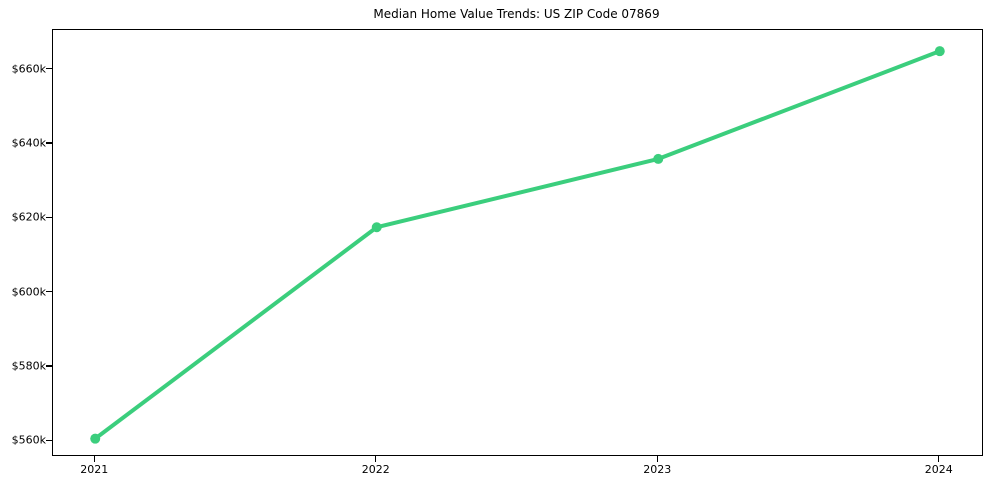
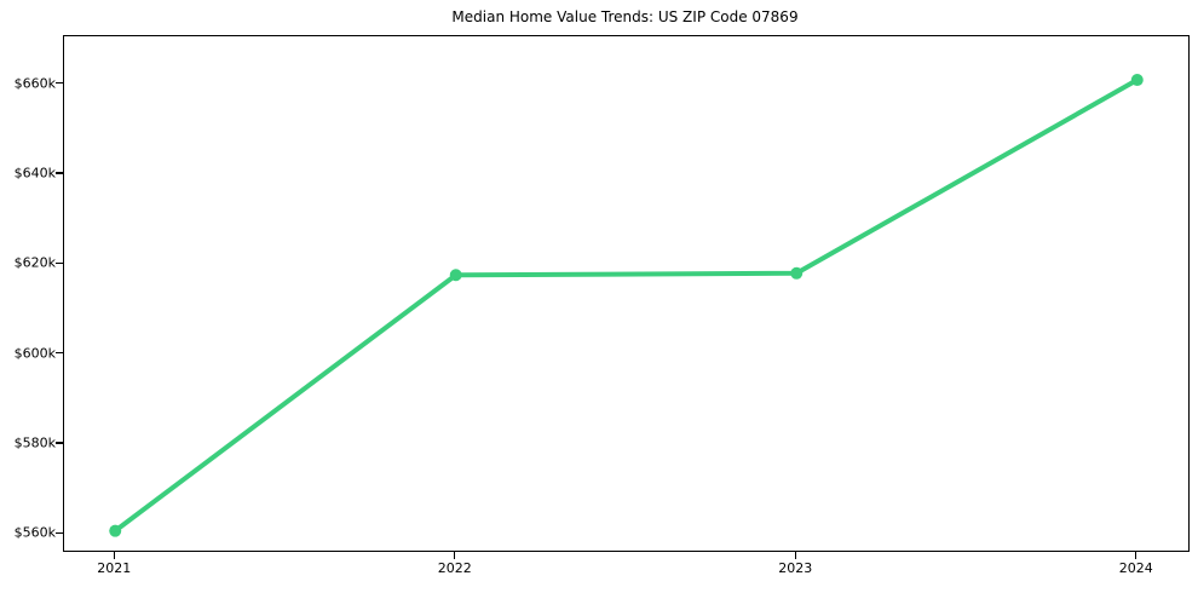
2023: $636k -> $618k
2024: $665k -> $661k
